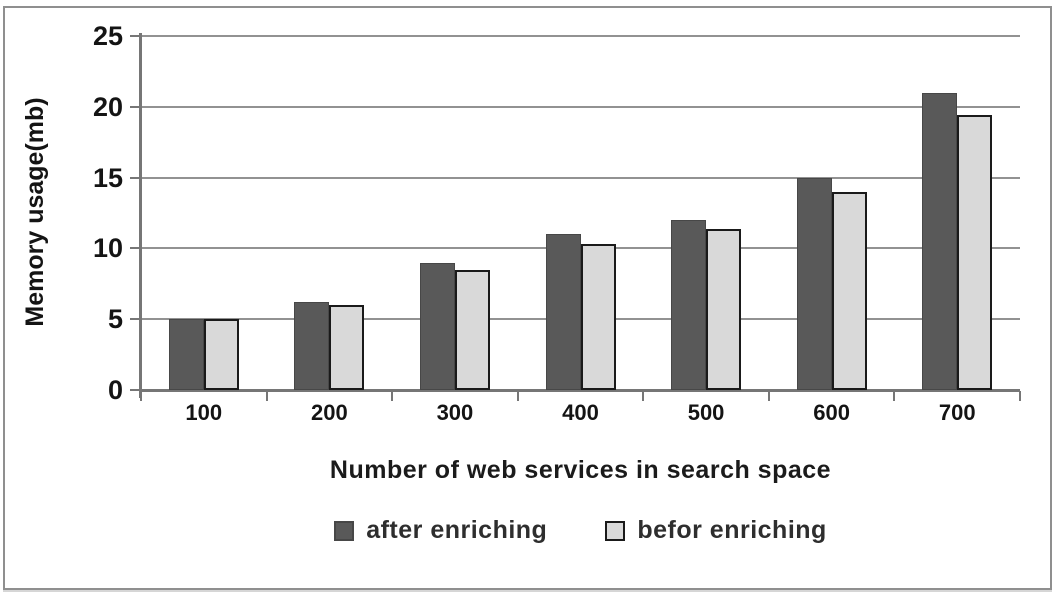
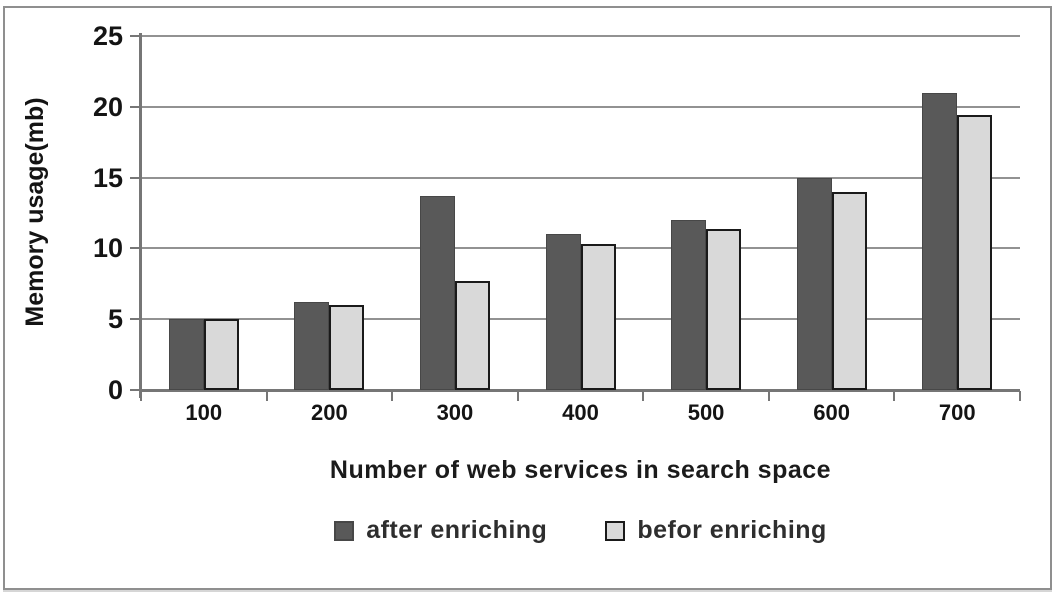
after enriching/300: 9.0 -> 13.7
befor enriching/300: 8.5 -> 7.7
